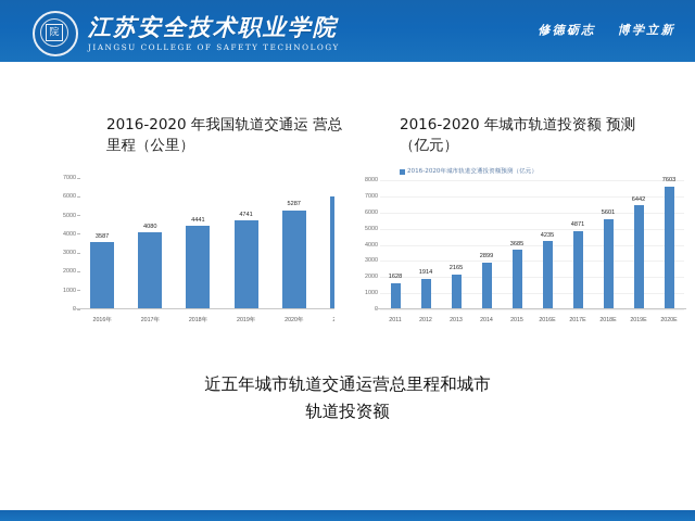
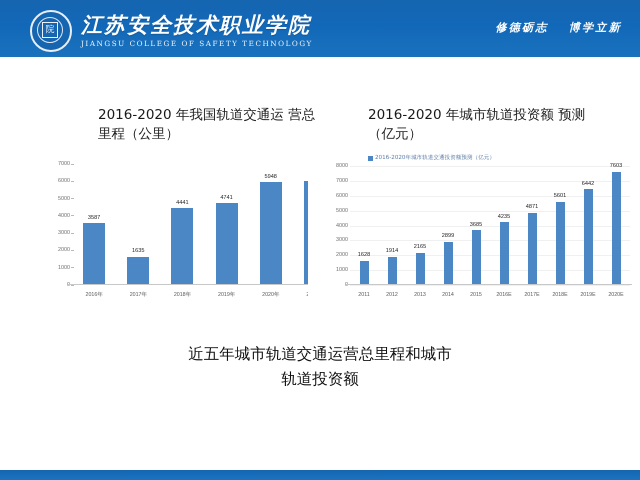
2016-2020 年我国轨道交通运营总里程（公里）/2017年: 4080 -> 1635
2016-2020 年我国轨道交通运营总里程（公里）/2020年: 5287 -> 5948
